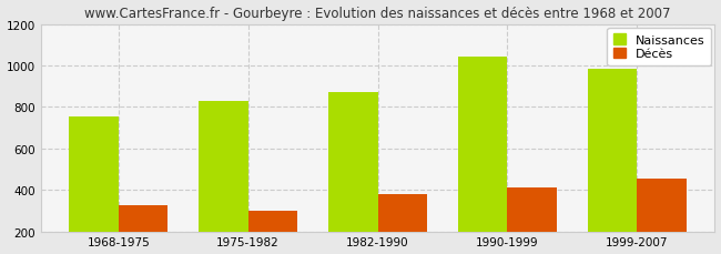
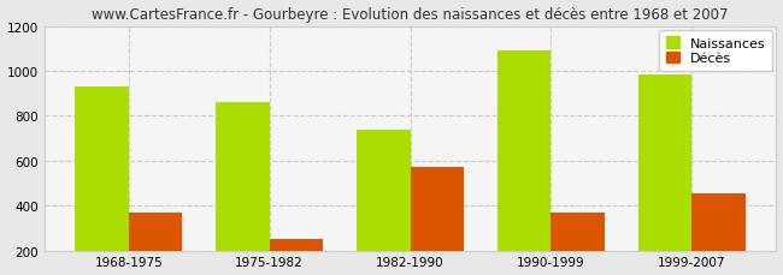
Naissances/1968-1975: 760 -> 930
Décès/1968-1975: 330 -> 370
Naissances/1975-1982: 830 -> 860
Décès/1975-1982: 300 -> 250
Naissances/1982-1990: 870 -> 740
Décès/1982-1990: 380 -> 570
Naissances/1990-1999: 1040 -> 1090
Décès/1990-1999: 410 -> 370
